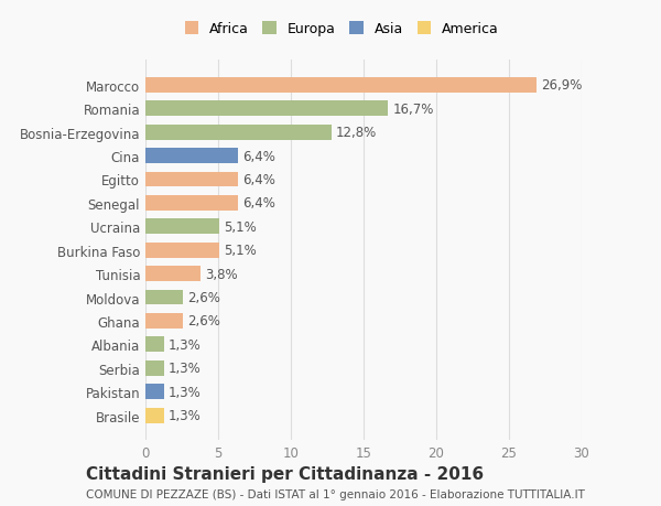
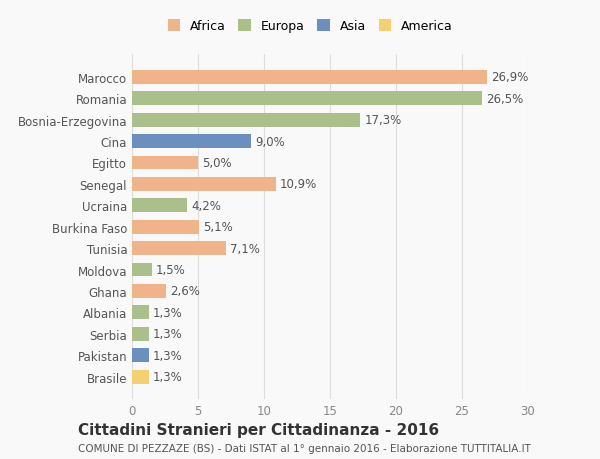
Romania: 16,7% -> 26,5%
Bosnia-Erzegovina: 12,8% -> 17,3%
Cina: 6,4% -> 9,0%
Egitto: 6,4% -> 5,0%
Senegal: 6,4% -> 10,9%
Ucraina: 5,1% -> 4,2%
Tunisia: 3,8% -> 7,1%
Moldova: 2,6% -> 1,5%
